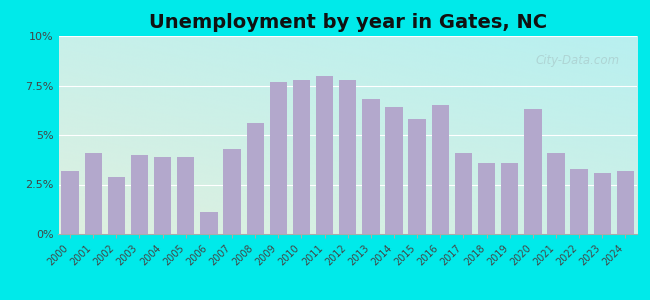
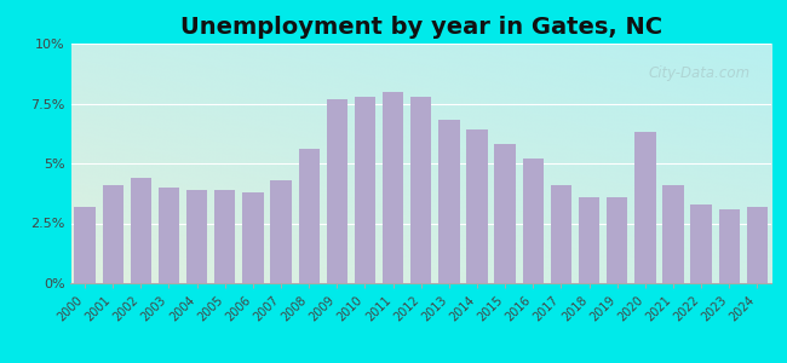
2002: 2.9% -> 4.4%
2006: 1.1% -> 3.8%
2016: 6.5% -> 5.2%
